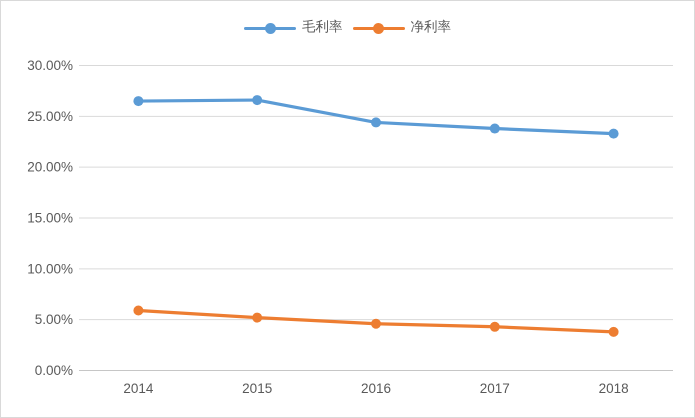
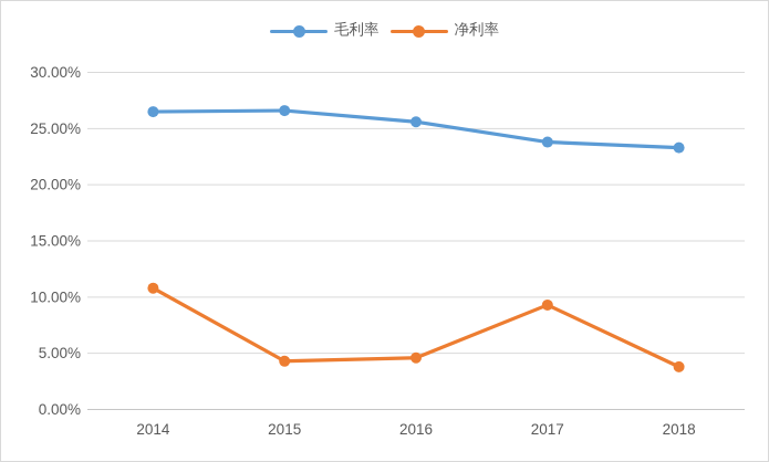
净利率/2014: 5.9% -> 10.8%
净利率/2015: 5.2% -> 4.3%
毛利率/2016: 24.4% -> 25.6%
净利率/2017: 4.3% -> 9.3%
